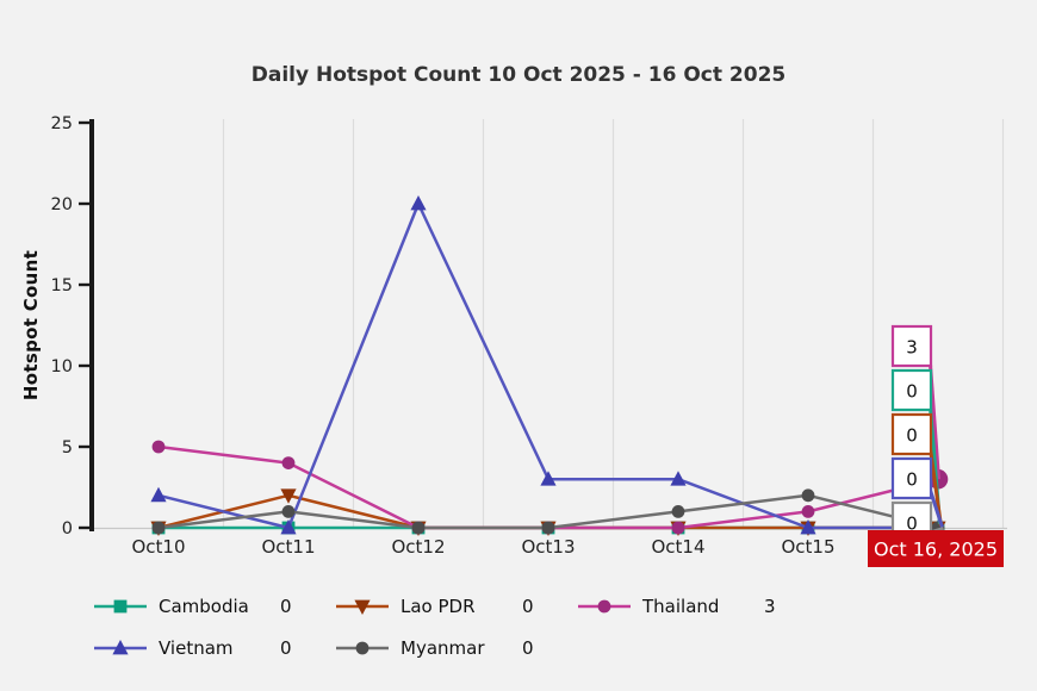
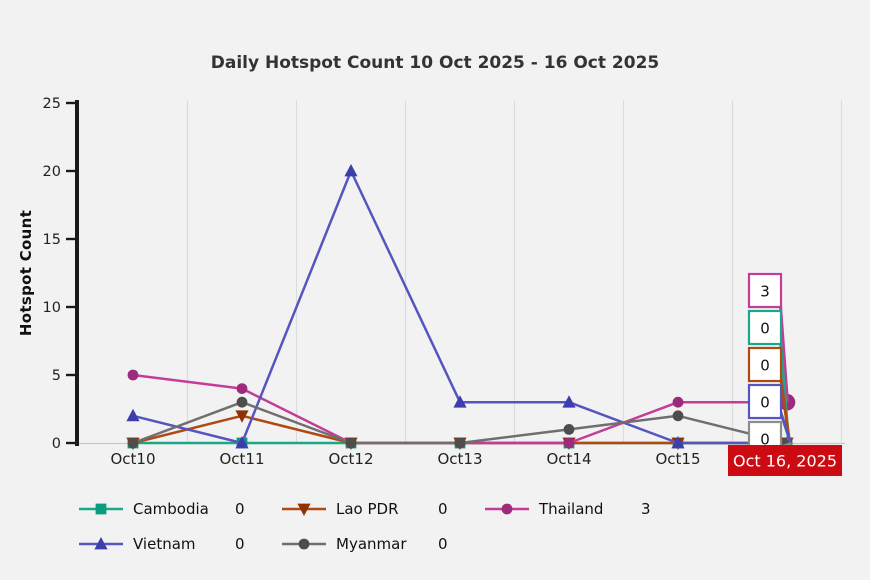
Myanmar/Oct11: 1 -> 3
Thailand/Oct15: 1 -> 3
